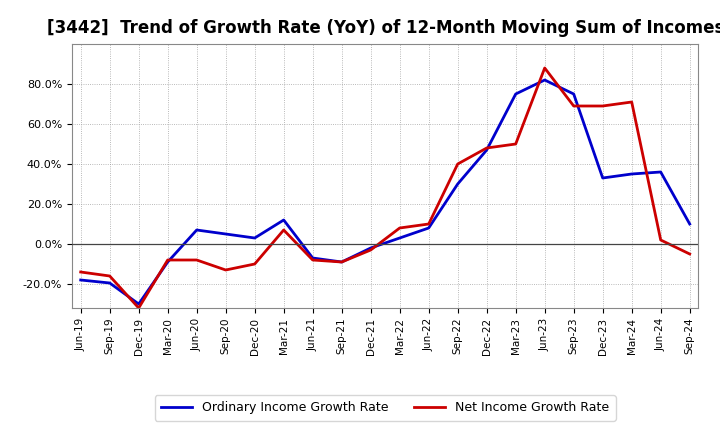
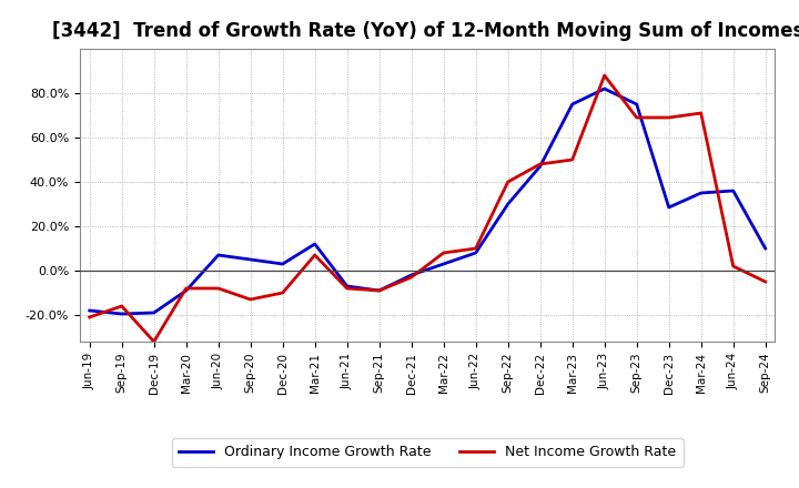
Net Income Growth Rate/Jun-19: -14% -> -21%
Ordinary Income Growth Rate/Dec-19: -30.0% -> -19.0%
Ordinary Income Growth Rate/Dec-23: 33.0% -> 28.5%
